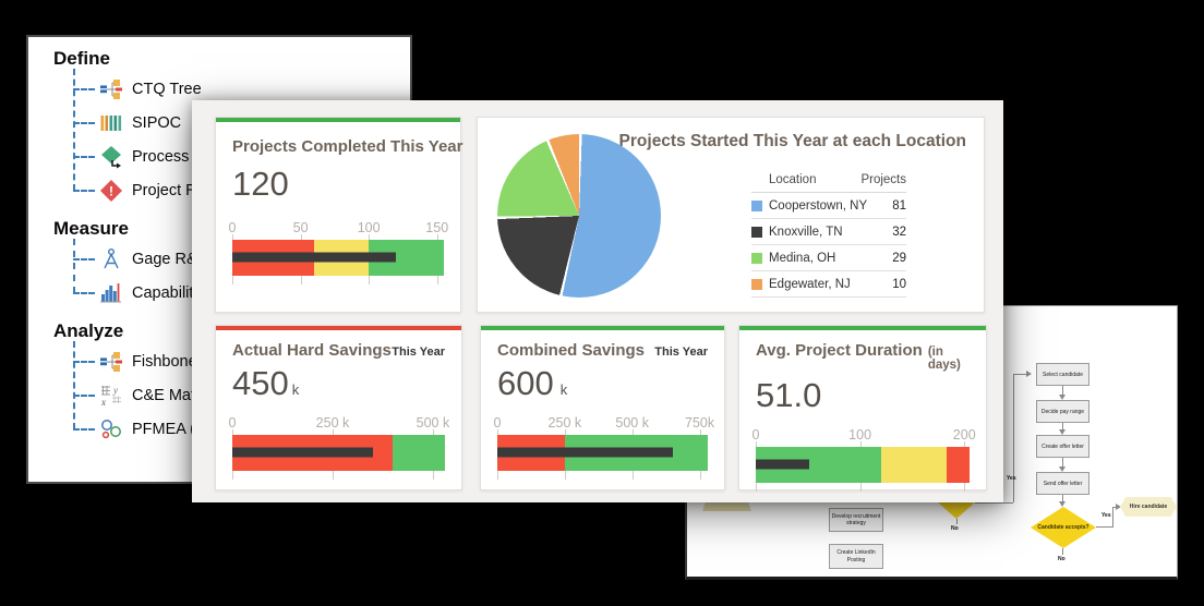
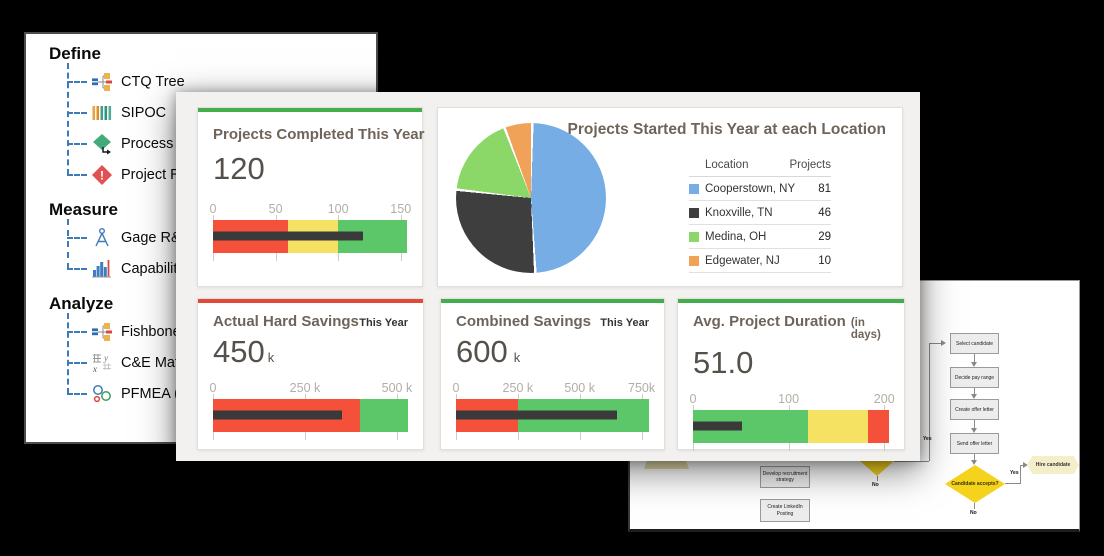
Projects Started This Year at each Location/Knoxville, TN: 32 -> 46
